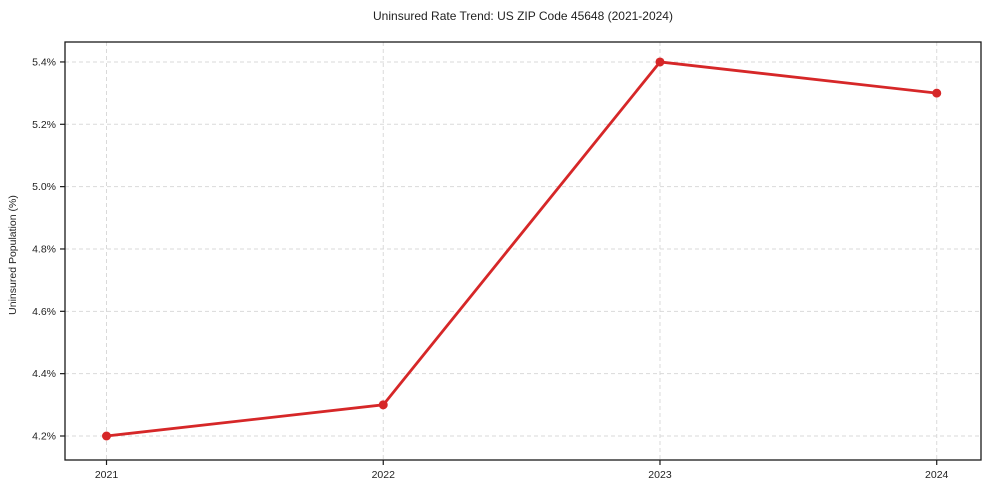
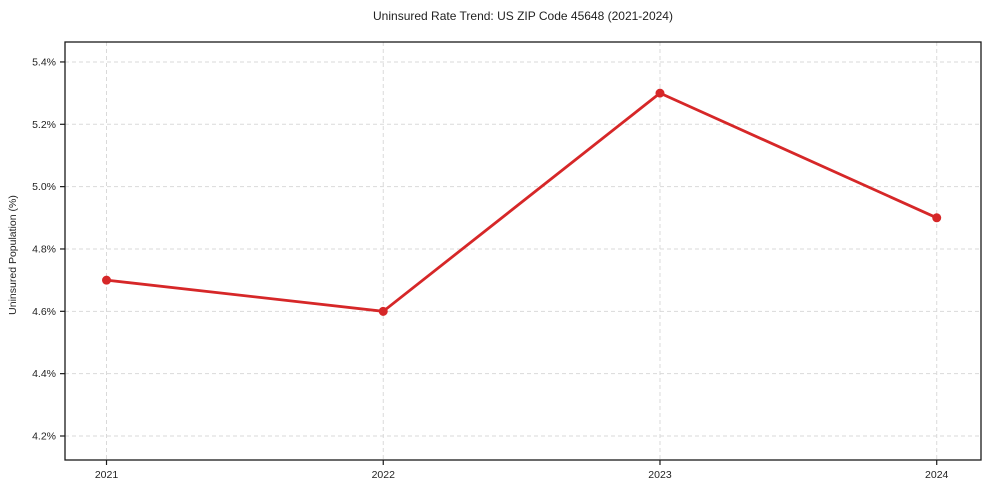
2021: 4.2% -> 4.7%
2022: 4.3% -> 4.6%
2023: 5.4% -> 5.3%
2024: 5.3% -> 4.9%
